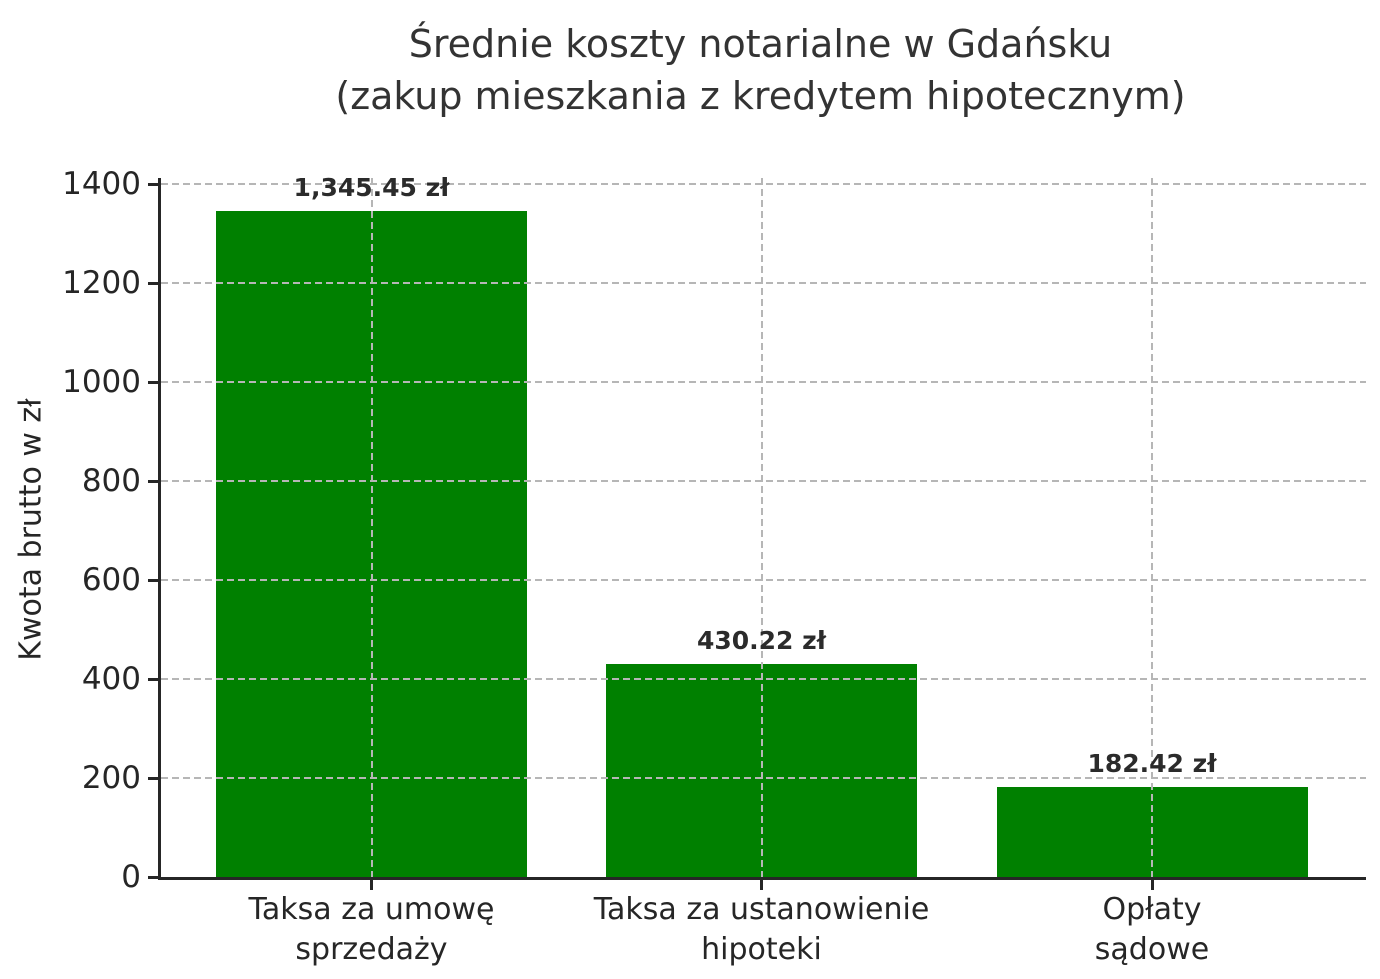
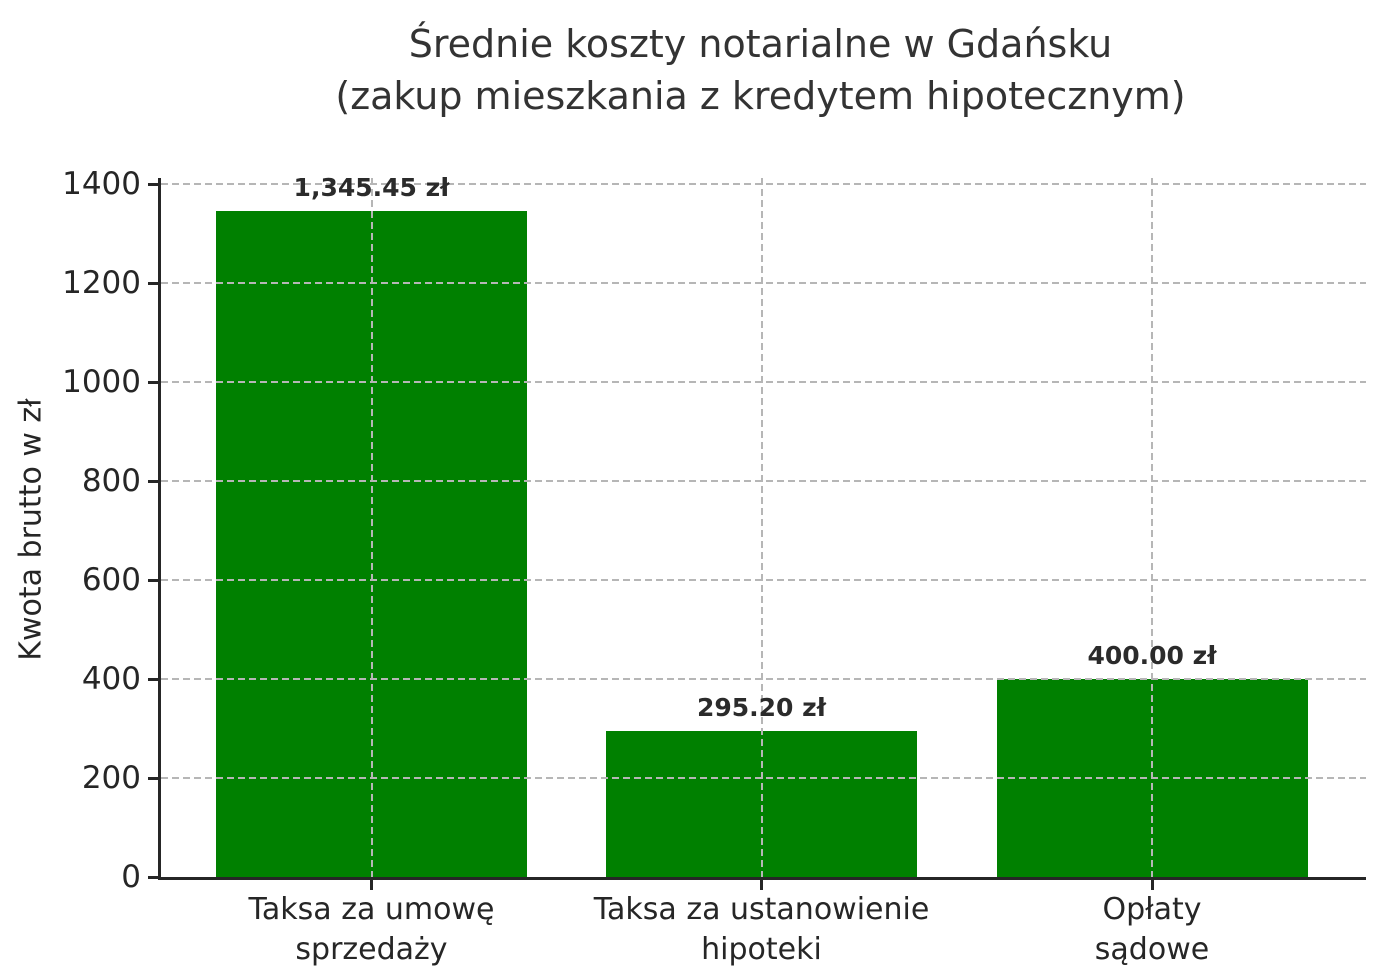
Taksa za ustanowienie hipoteki: 430.22 -> 295.20
Opłaty sądowe: 182.42 -> 400.00
